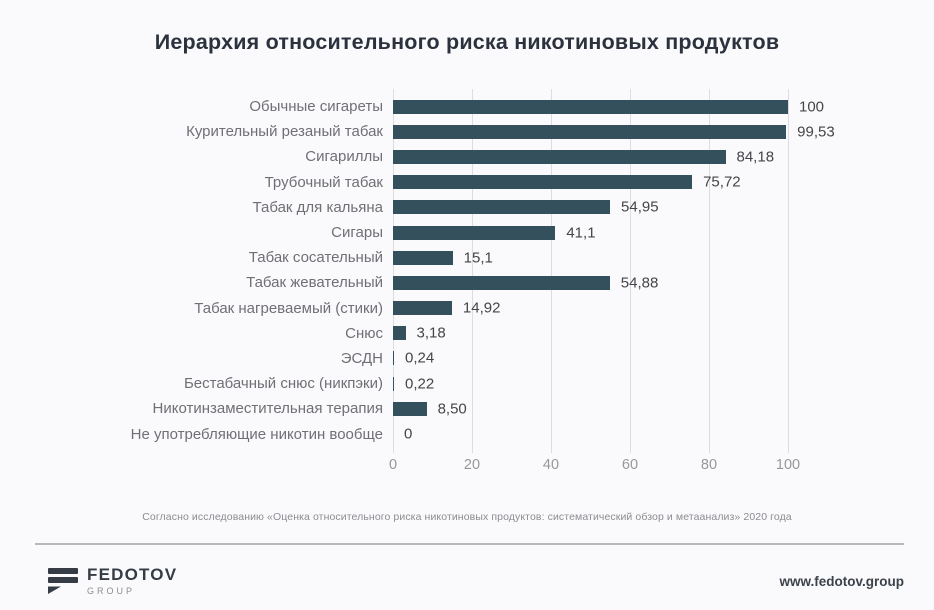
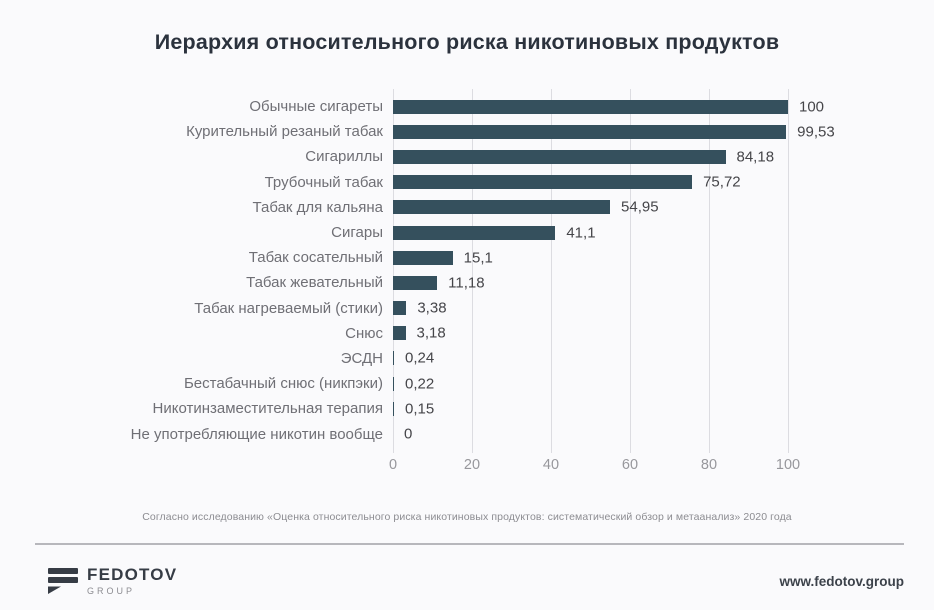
Табак жевательный: 54,88 -> 11,18
Табак нагреваемый (стики): 14,92 -> 3,38
Никотинзаместительная терапия: 8,50 -> 0,15
